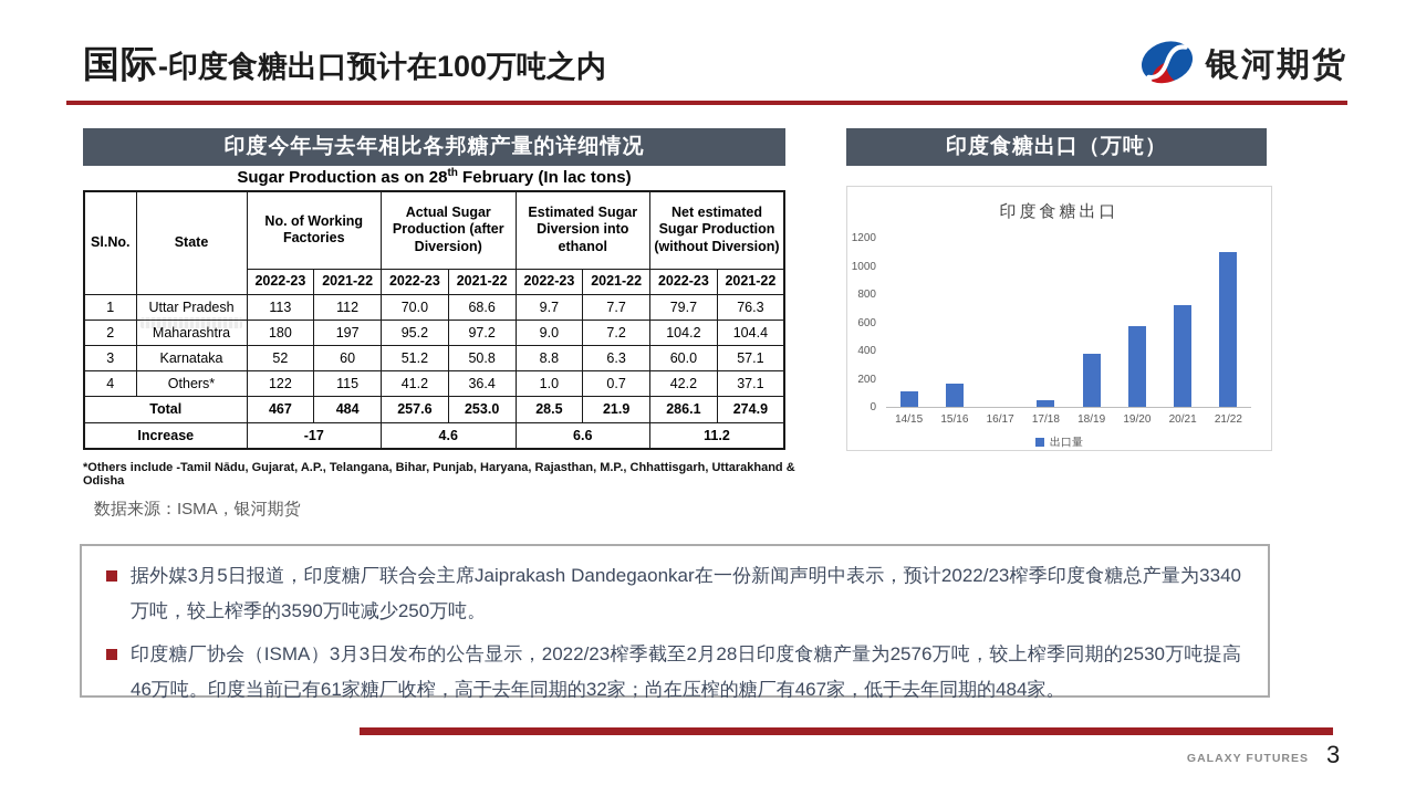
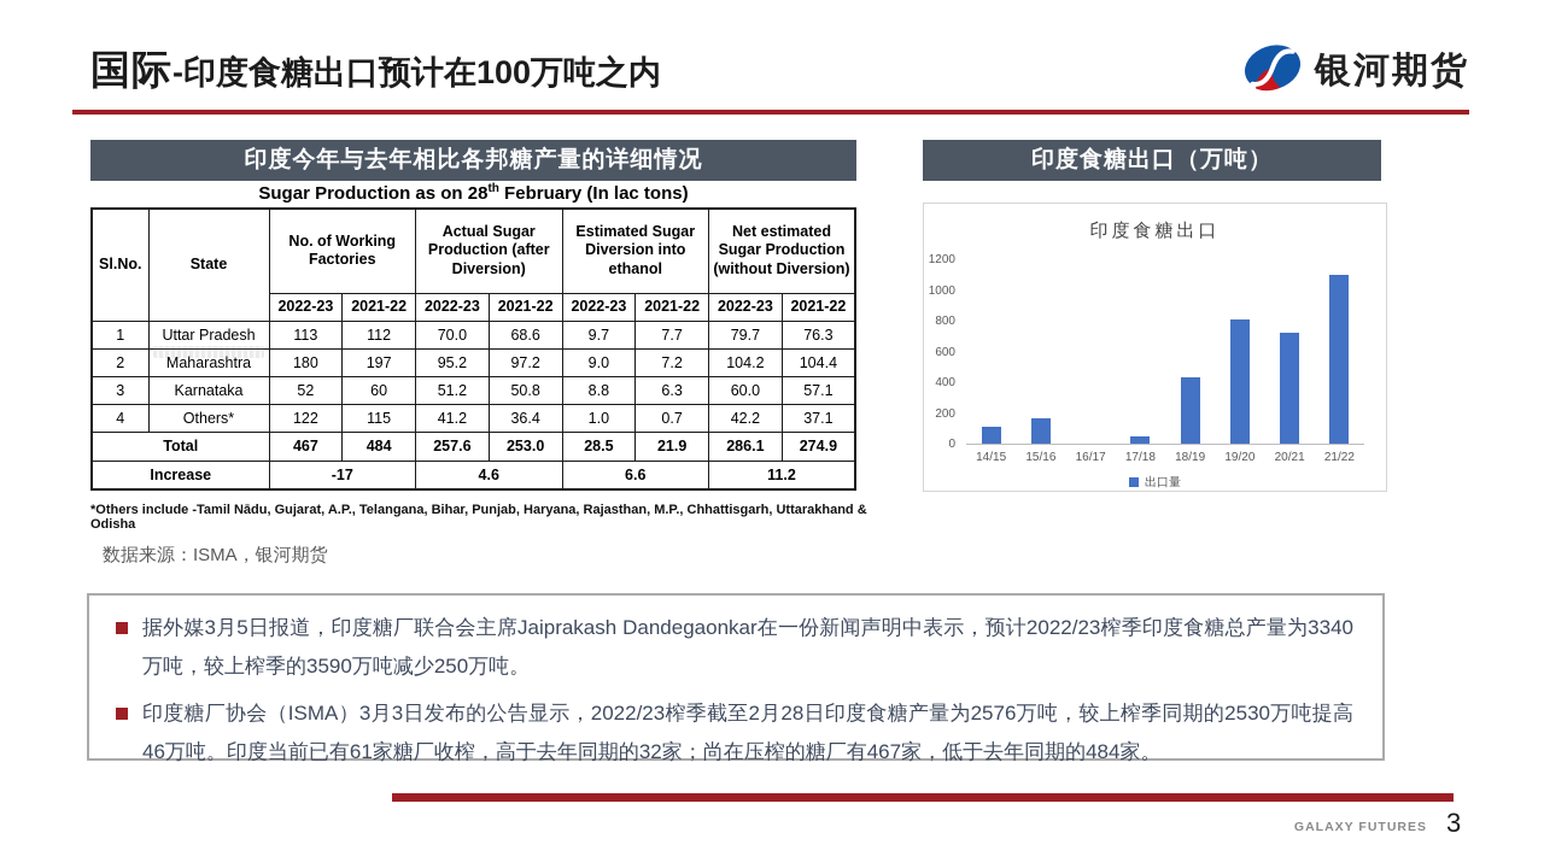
18/19: 380 -> 430
19/20: 580 -> 810
